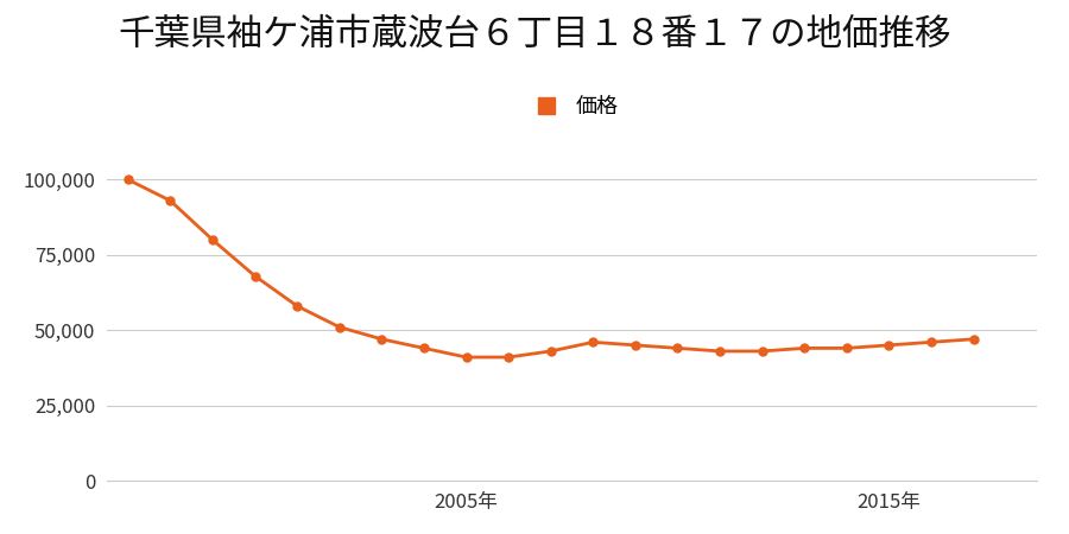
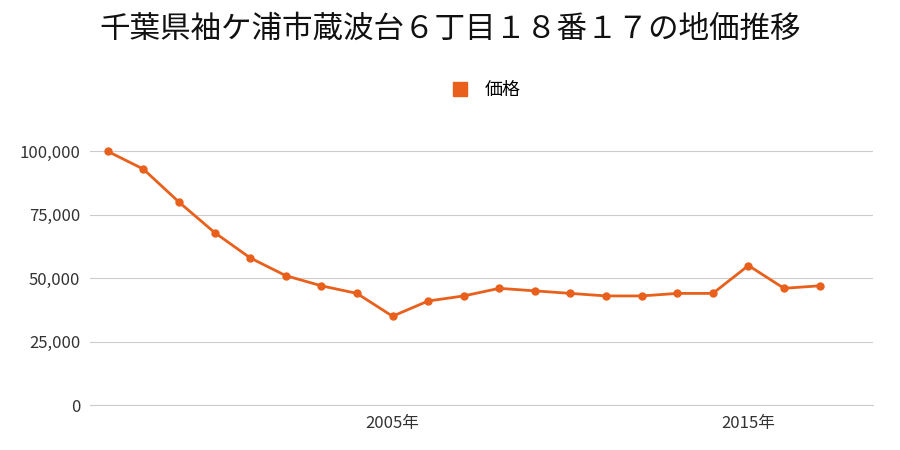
2005年: 41,000 -> 35,000
2015年: 45,000 -> 55,000
